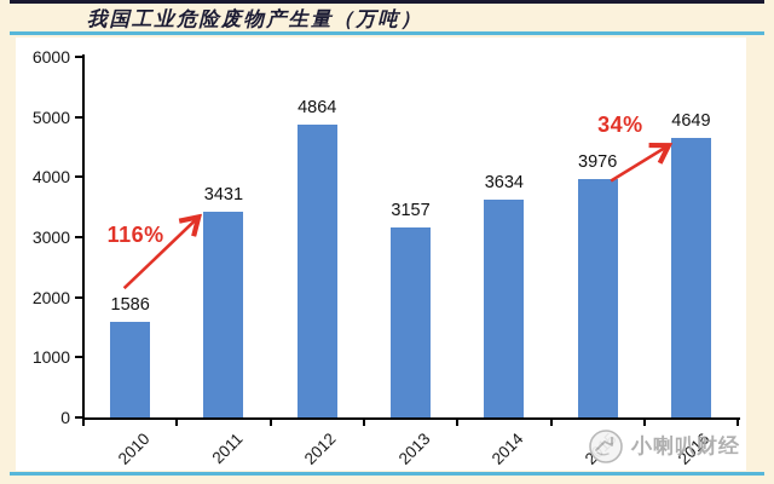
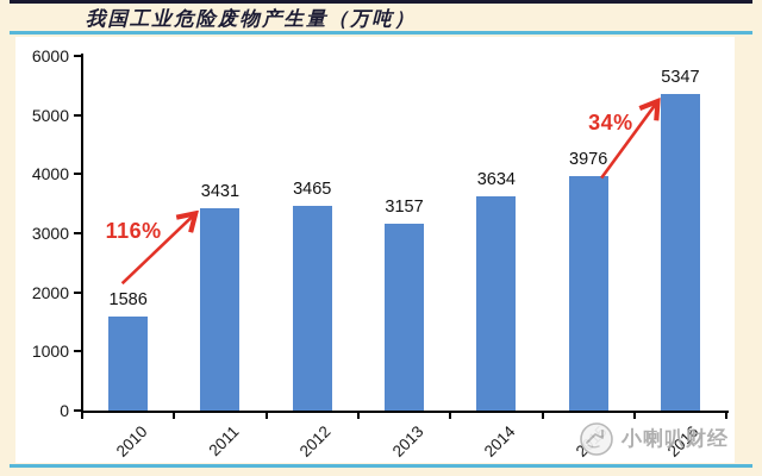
2012: 4864 -> 3465
2016: 4649 -> 5347
